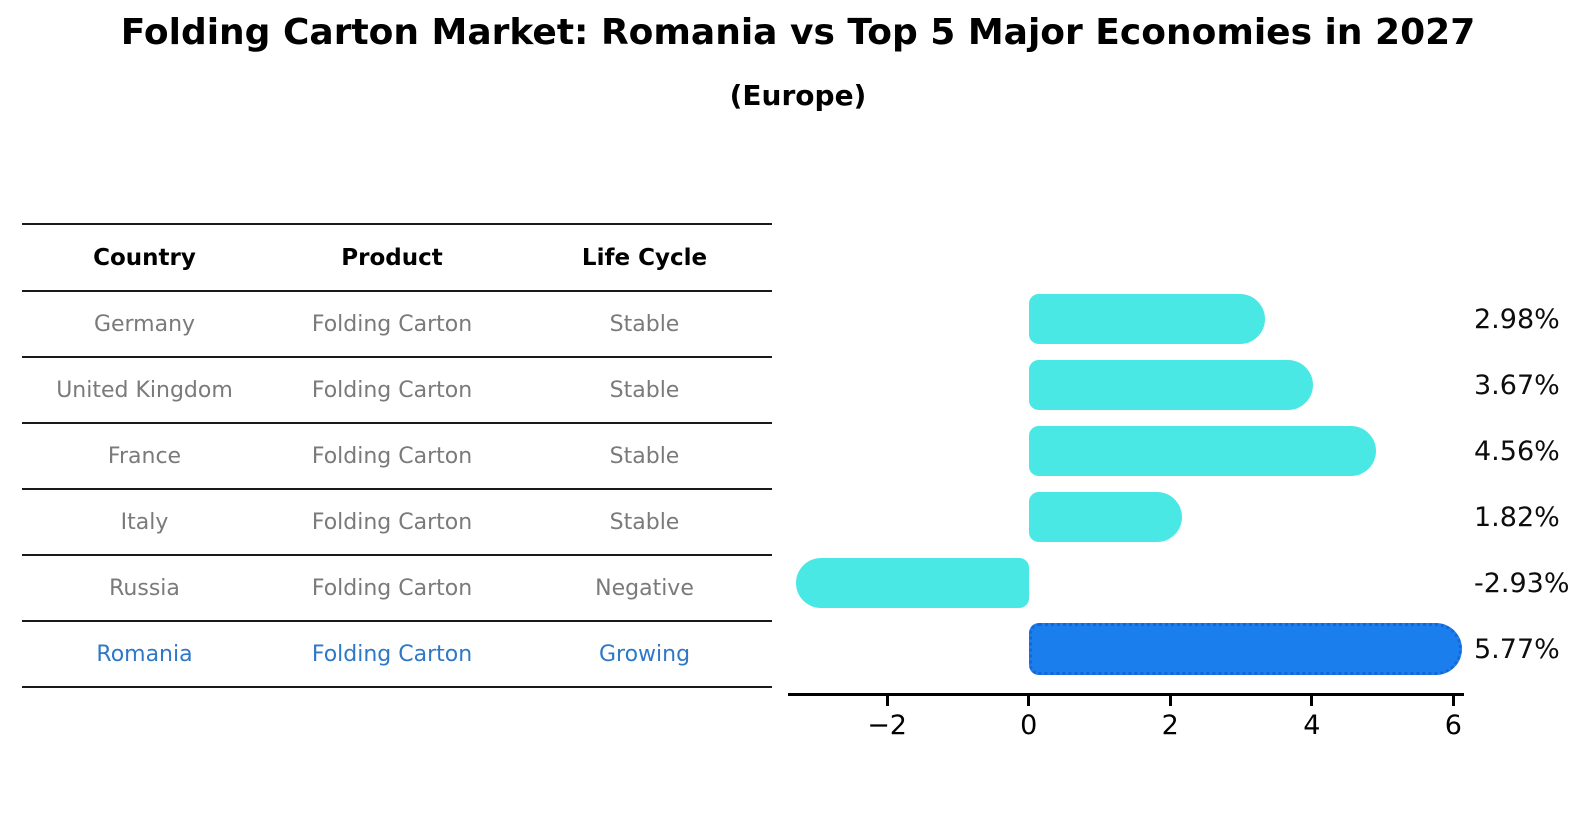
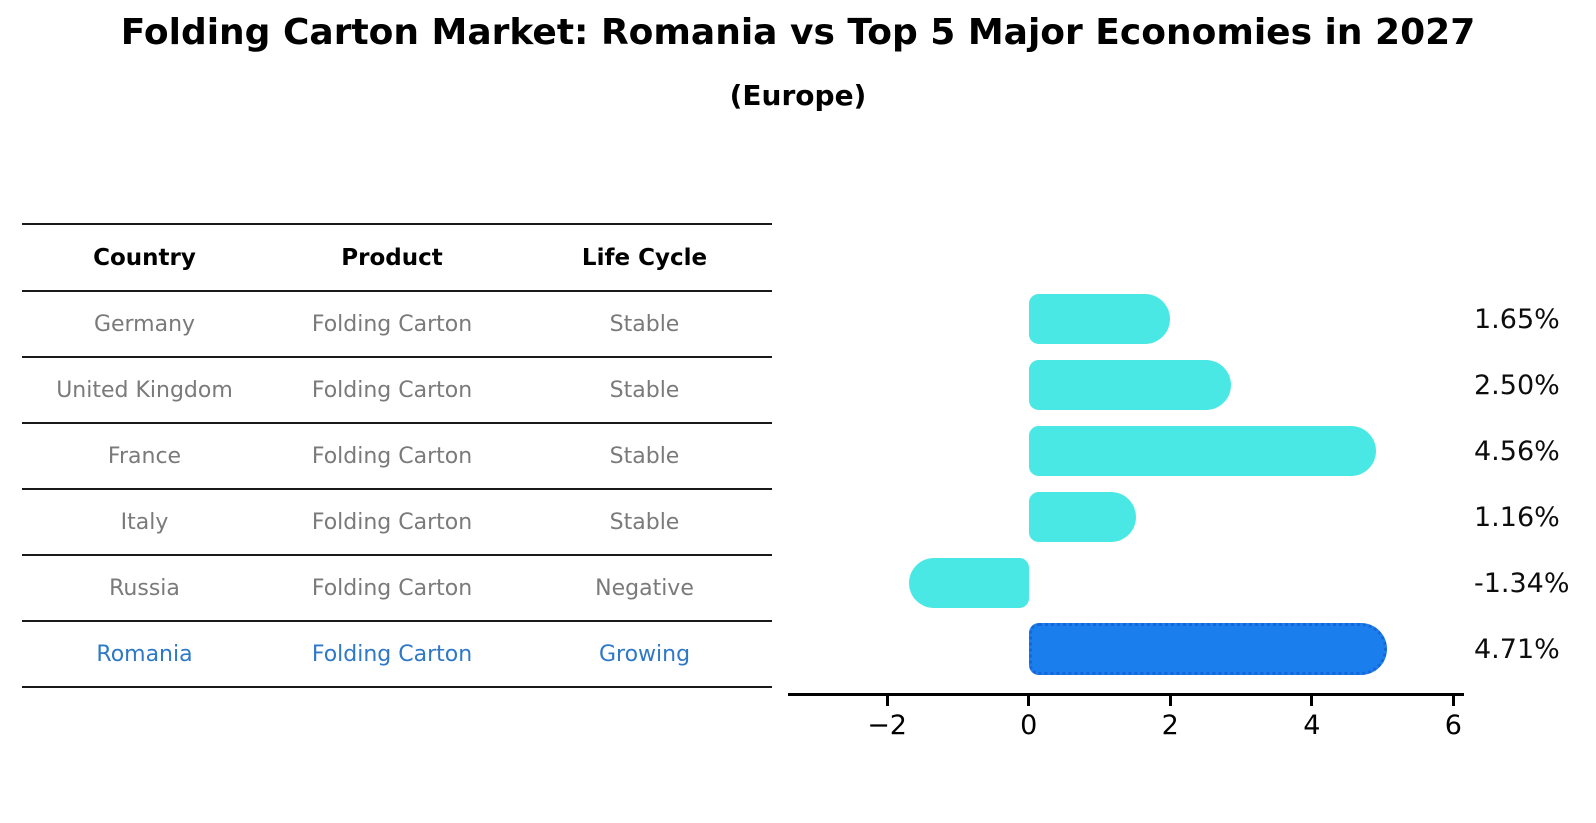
Germany: 2.98% -> 1.65%
United Kingdom: 3.67% -> 2.50%
Italy: 1.82% -> 1.16%
Russia: -2.93% -> -1.34%
Romania: 5.77% -> 4.71%
